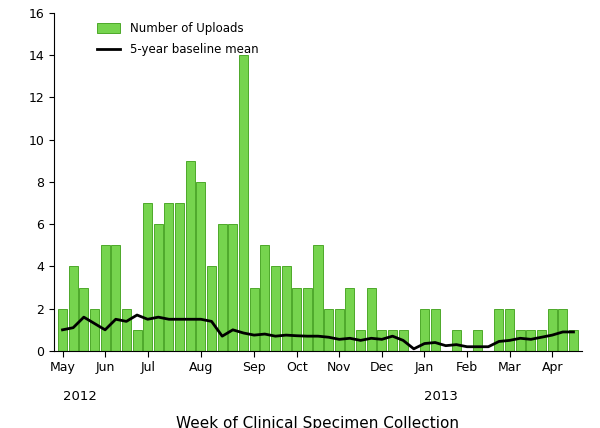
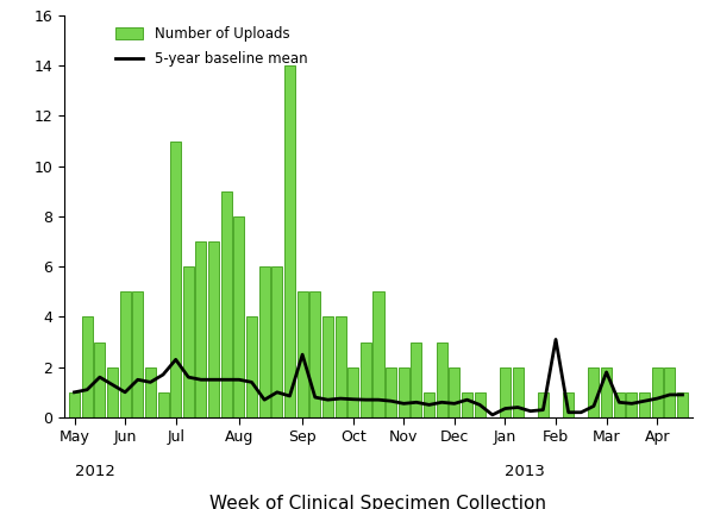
Number of Uploads/May: 2 -> 1
Number of Uploads/Jul: 7 -> 11
5-year baseline mean/Jul: 1.50 -> 2.30
Number of Uploads/Sep: 3 -> 5
5-year baseline mean/Sep: 0.75 -> 2.50
Number of Uploads/Oct: 3 -> 2
Number of Uploads/Dec: 1 -> 2
5-year baseline mean/Feb: 0.20 -> 3.10
5-year baseline mean/Mar: 0.50 -> 1.80
